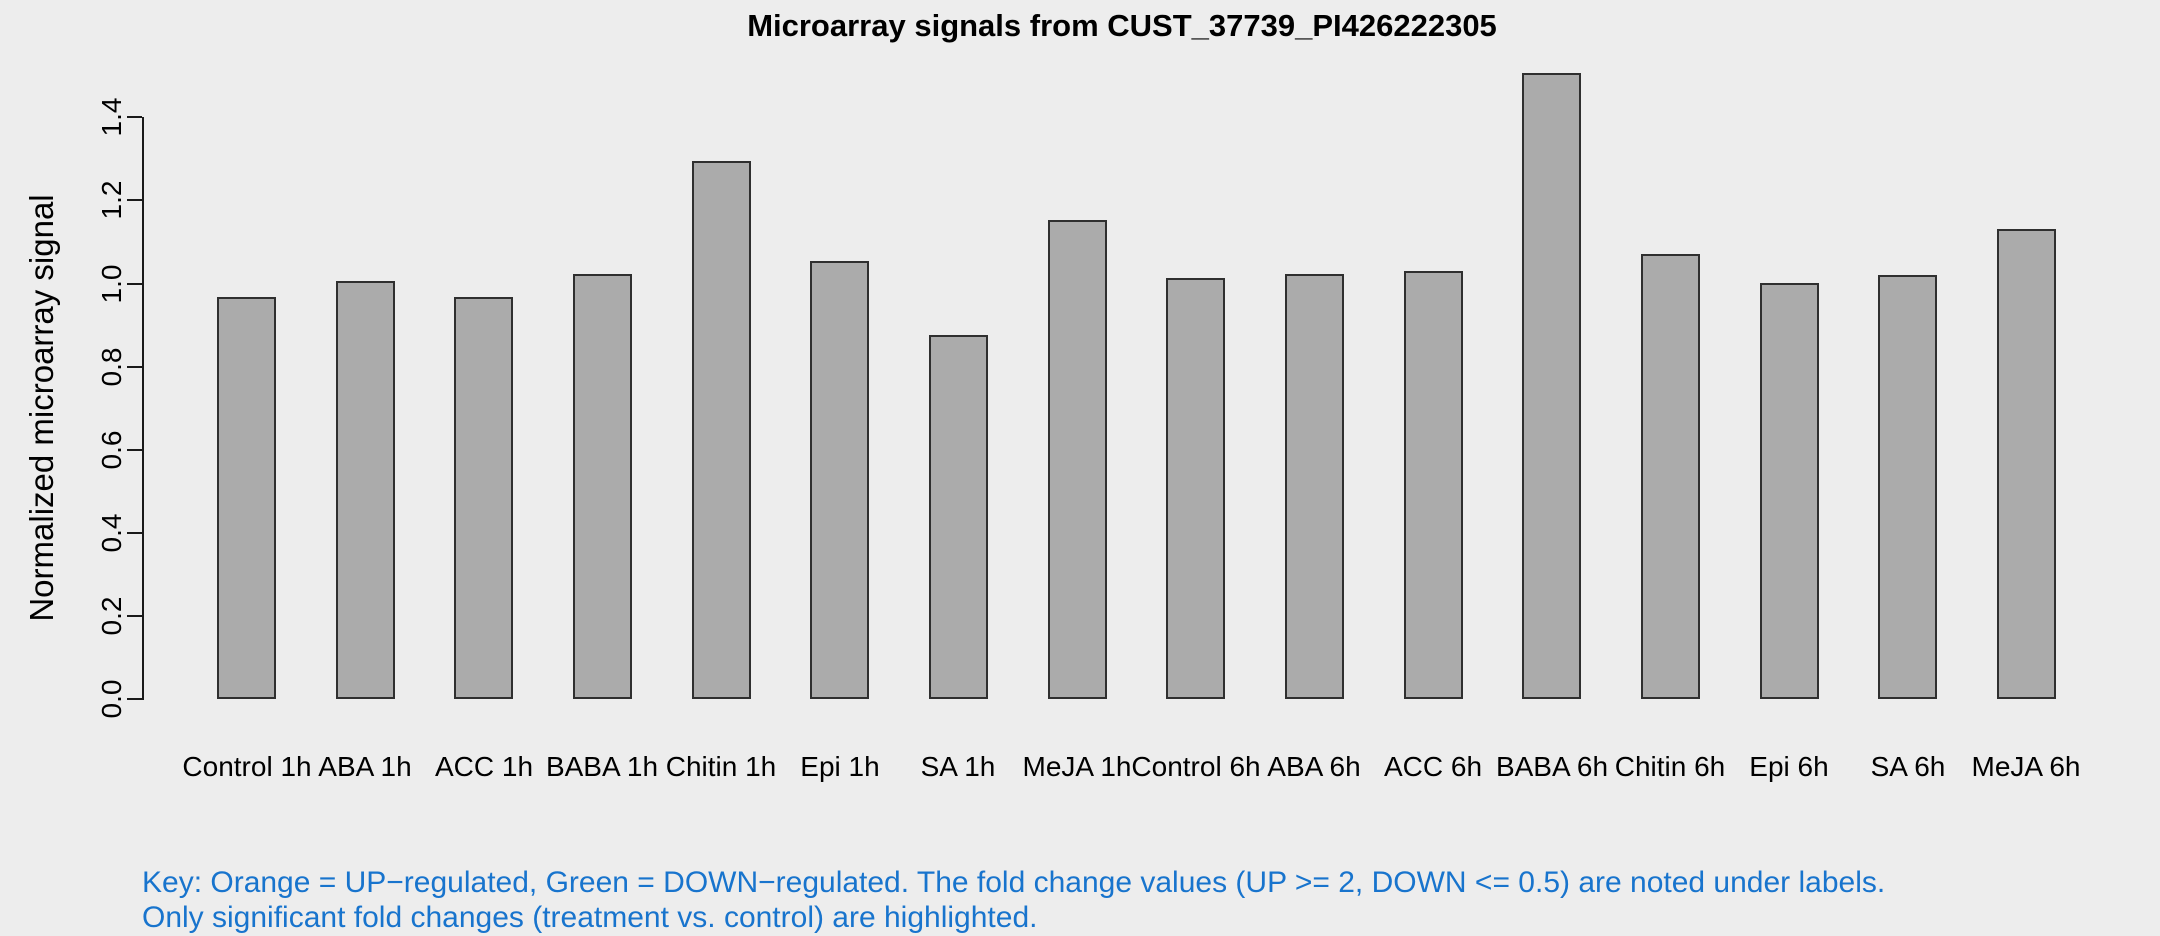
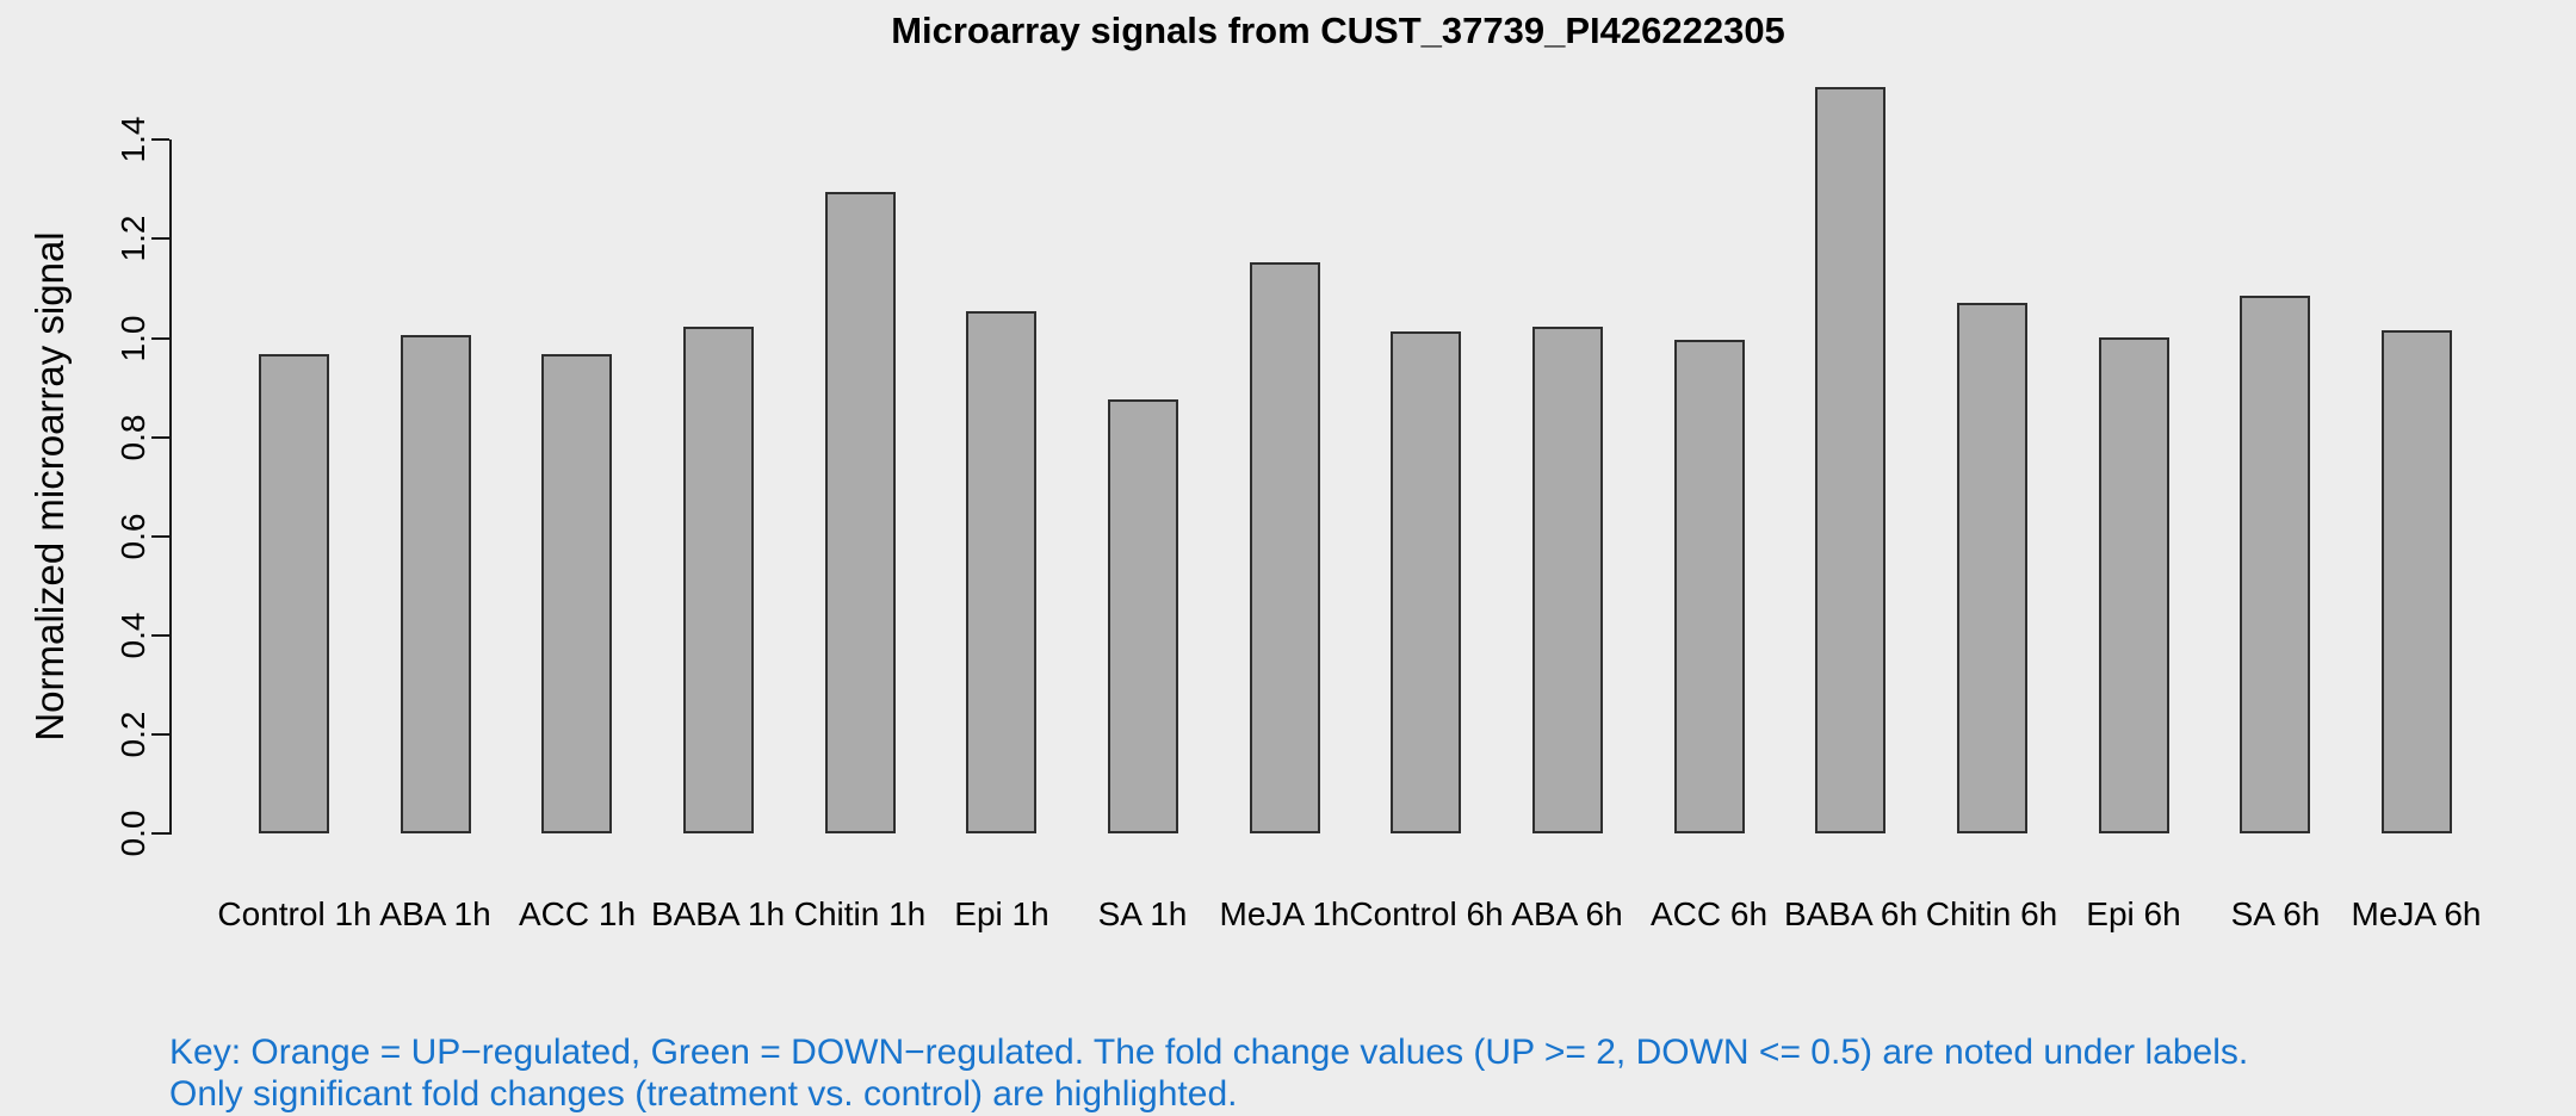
ACC 6h: 1.03 -> 1.00
SA 6h: 1.02 -> 1.08
MeJA 6h: 1.13 -> 1.01
